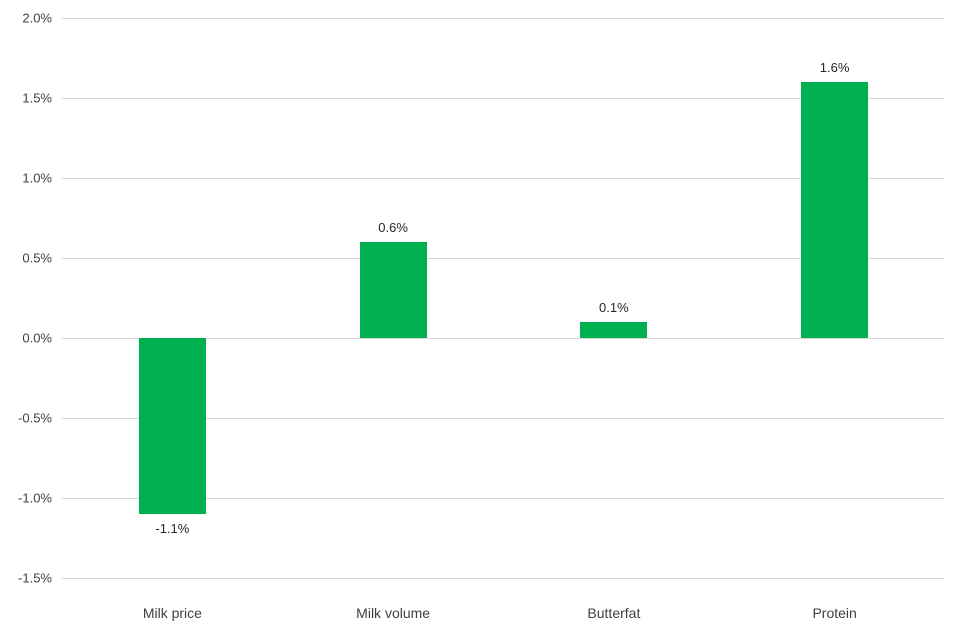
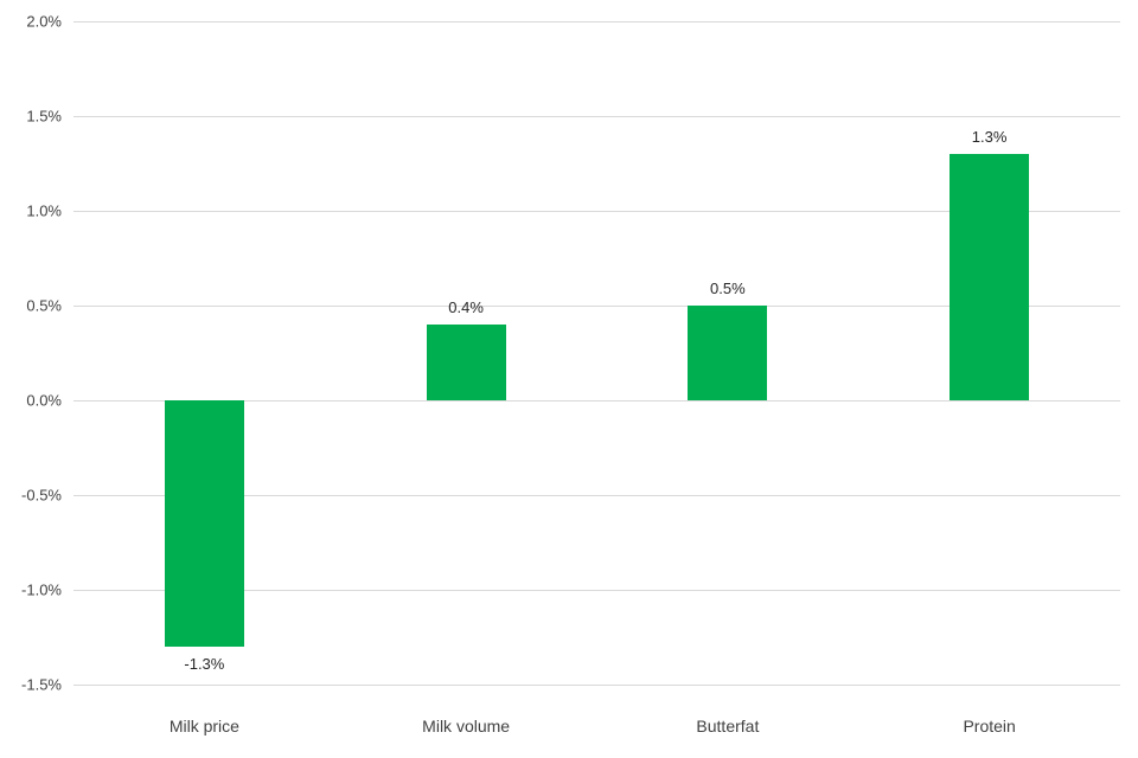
Milk price: -1.1% -> -1.3%
Milk volume: 0.6% -> 0.4%
Butterfat: 0.1% -> 0.5%
Protein: 1.6% -> 1.3%
